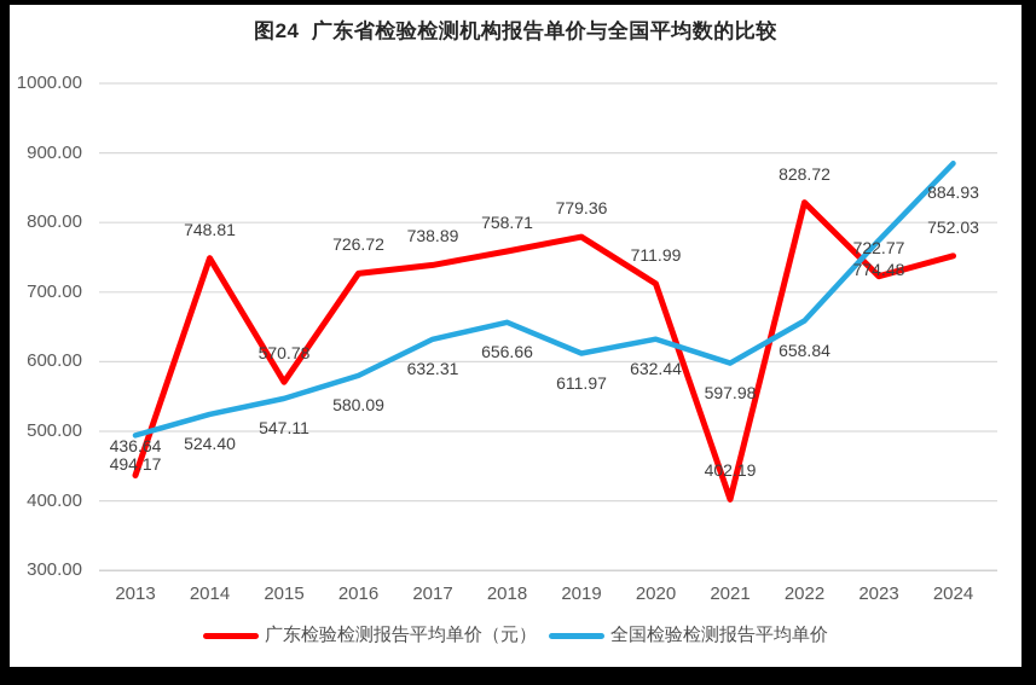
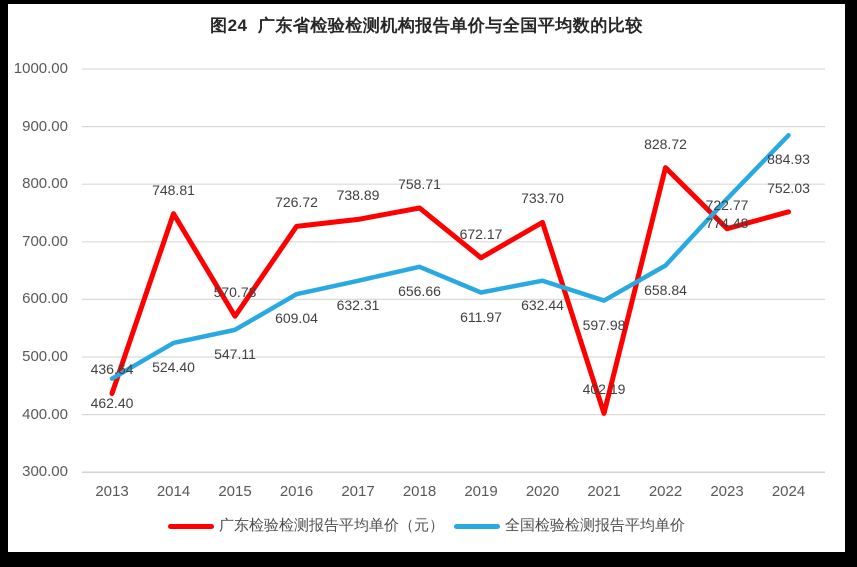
全国检验检测报告平均单价/2013: 494.17 -> 462.40
全国检验检测报告平均单价/2016: 580.09 -> 609.04
广东检验检测报告平均单价（元）/2019: 779.36 -> 672.17
广东检验检测报告平均单价（元）/2020: 711.99 -> 733.70
